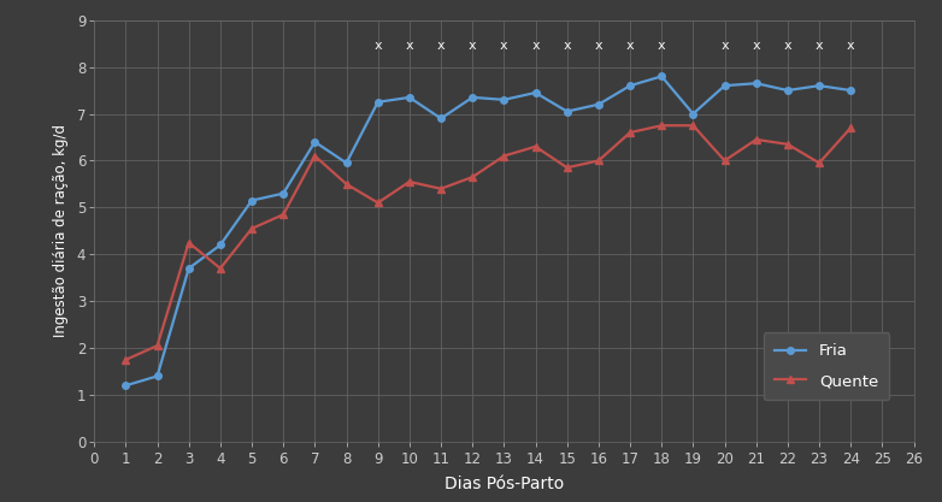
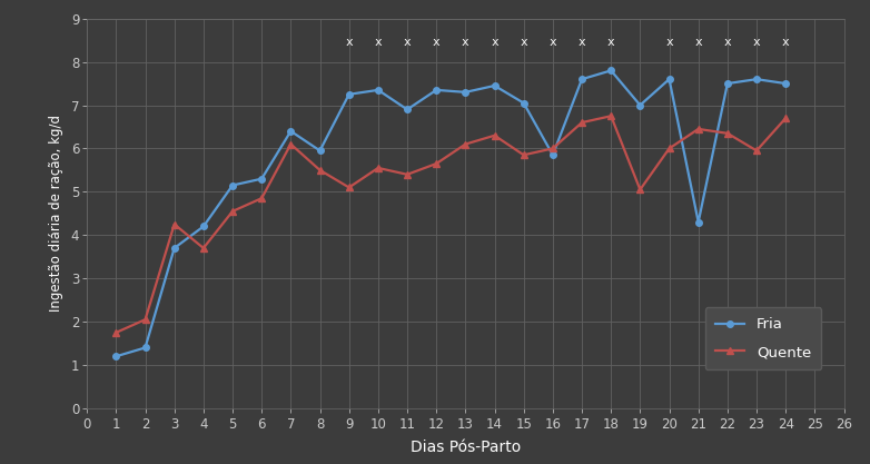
Fria/16: 7.20 -> 5.85
Quente/19: 6.75 -> 5.05
Fria/21: 7.65 -> 4.30
